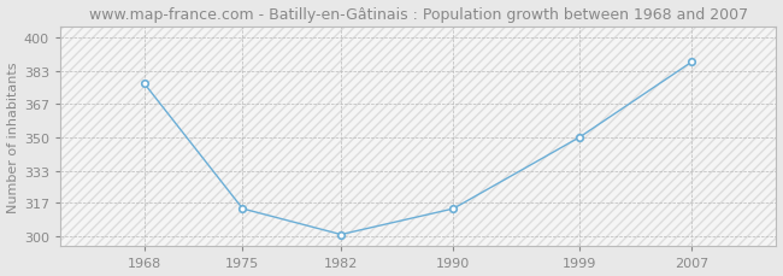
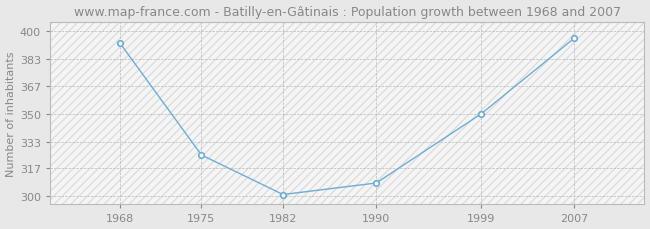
1968: 377 -> 393
1975: 314 -> 325
1990: 314 -> 308
2007: 388 -> 396
